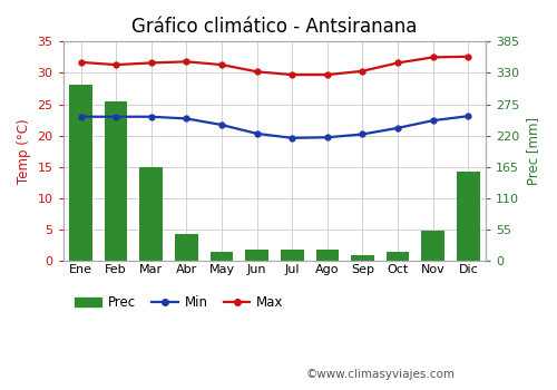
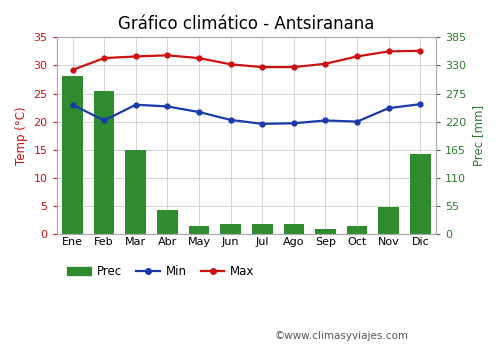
Max/Ene: 31.7 -> 29.2
Min/Feb: 23.0 -> 20.2
Min/Oct: 21.2 -> 20.0
